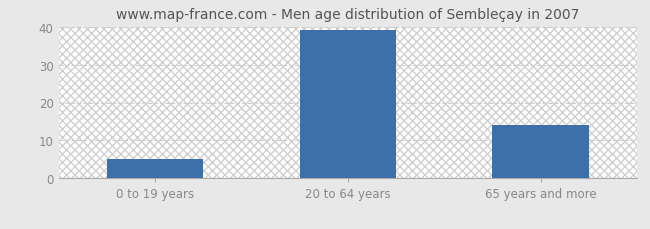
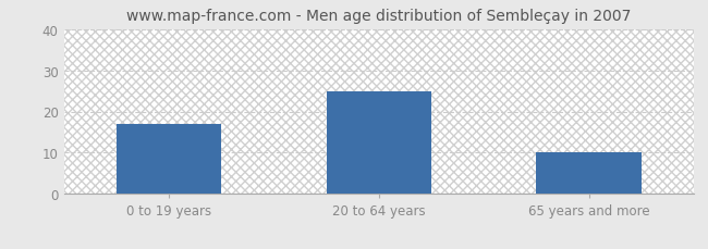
0 to 19 years: 5 -> 17
20 to 64 years: 39 -> 25
65 years and more: 14 -> 10
